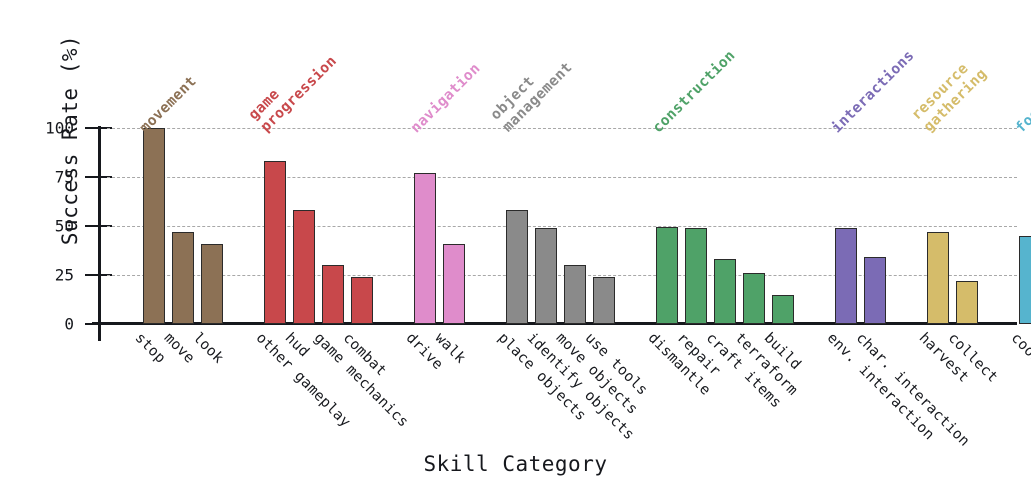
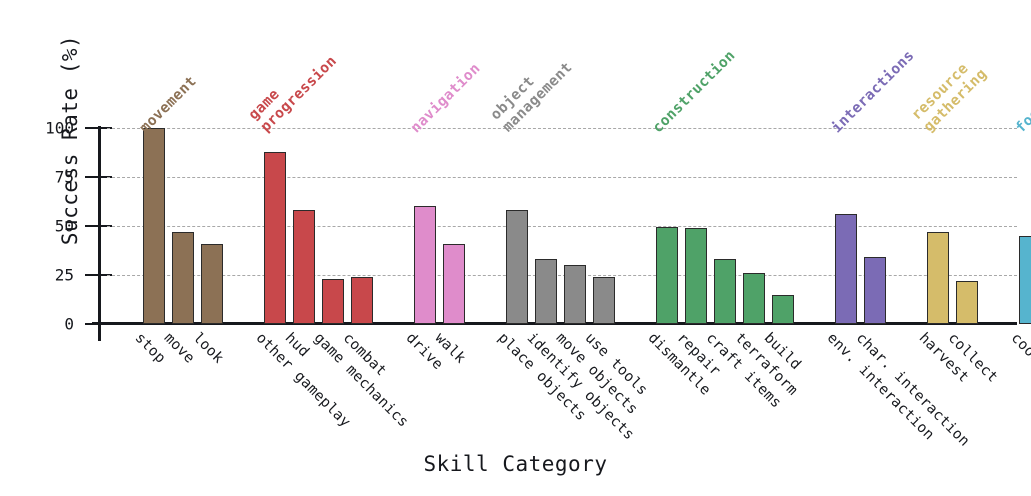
other gameplay: 83 -> 88
game mechanics: 30 -> 23
drive: 77 -> 60
identify objects: 49 -> 33
env. interaction: 49 -> 56
